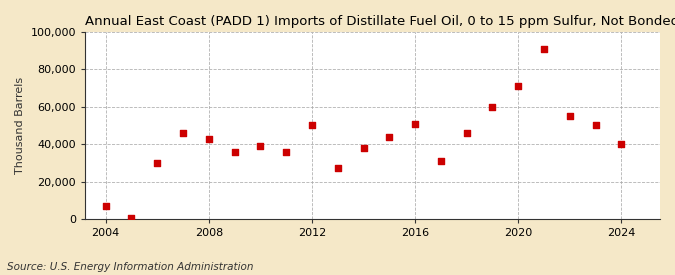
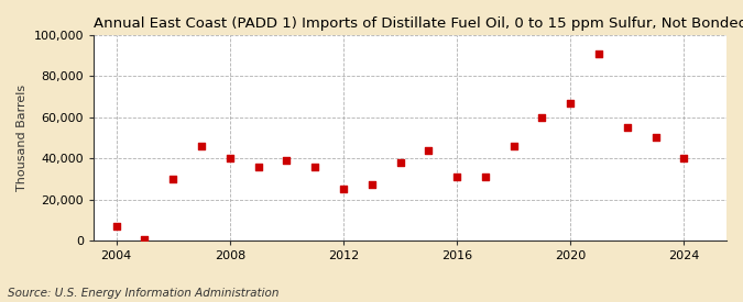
2008: 43,000 -> 40,000
2012: 50,000 -> 25,000
2016: 51,000 -> 31,000
2020: 71,000 -> 67,000
